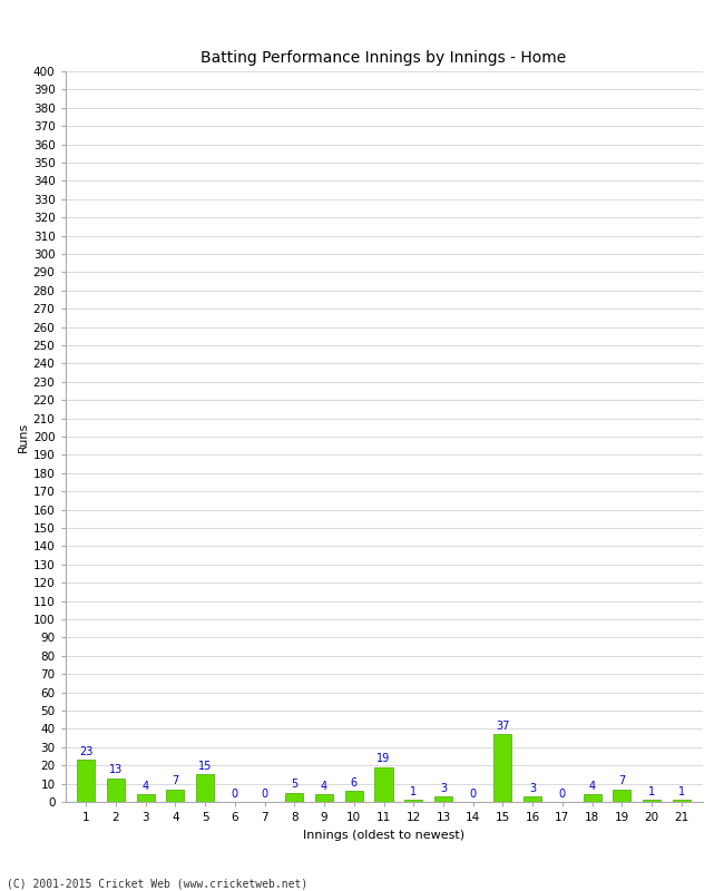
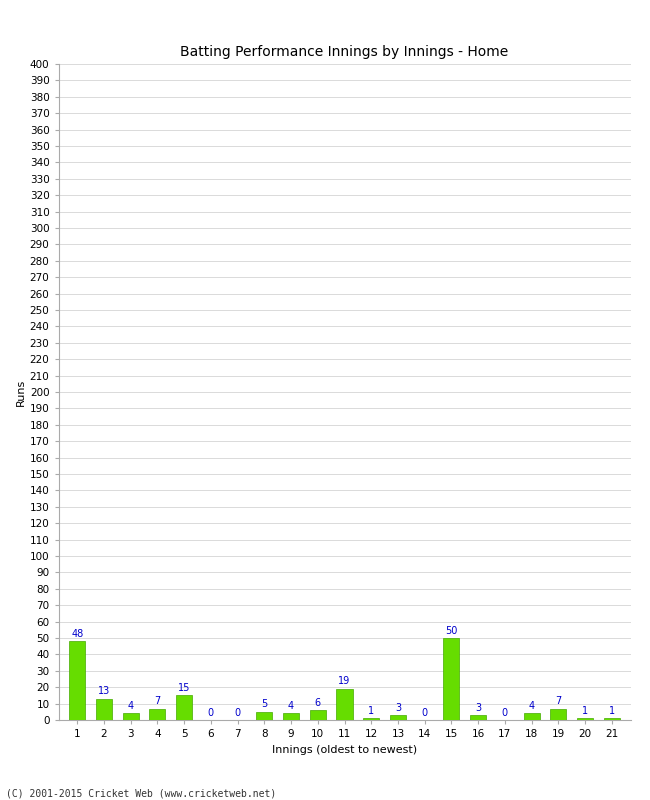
1: 23 -> 48
15: 37 -> 50
